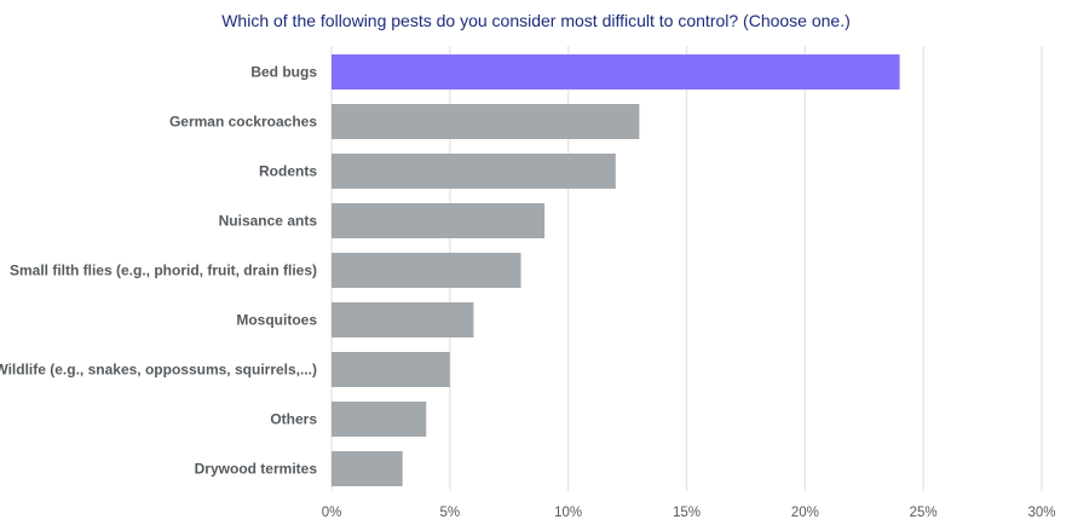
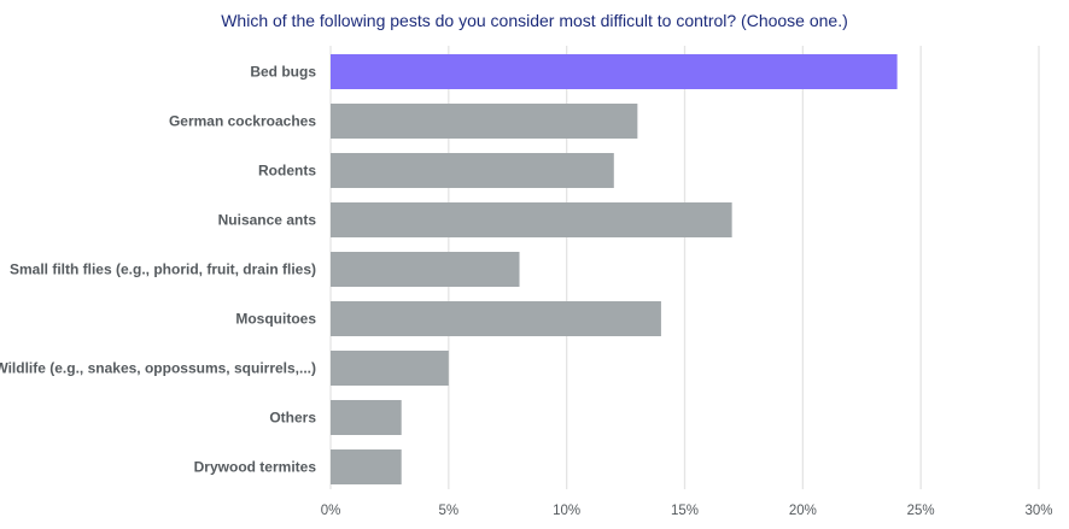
Nuisance ants: 9% -> 17%
Mosquitoes: 6% -> 14%
Others: 4% -> 3%
